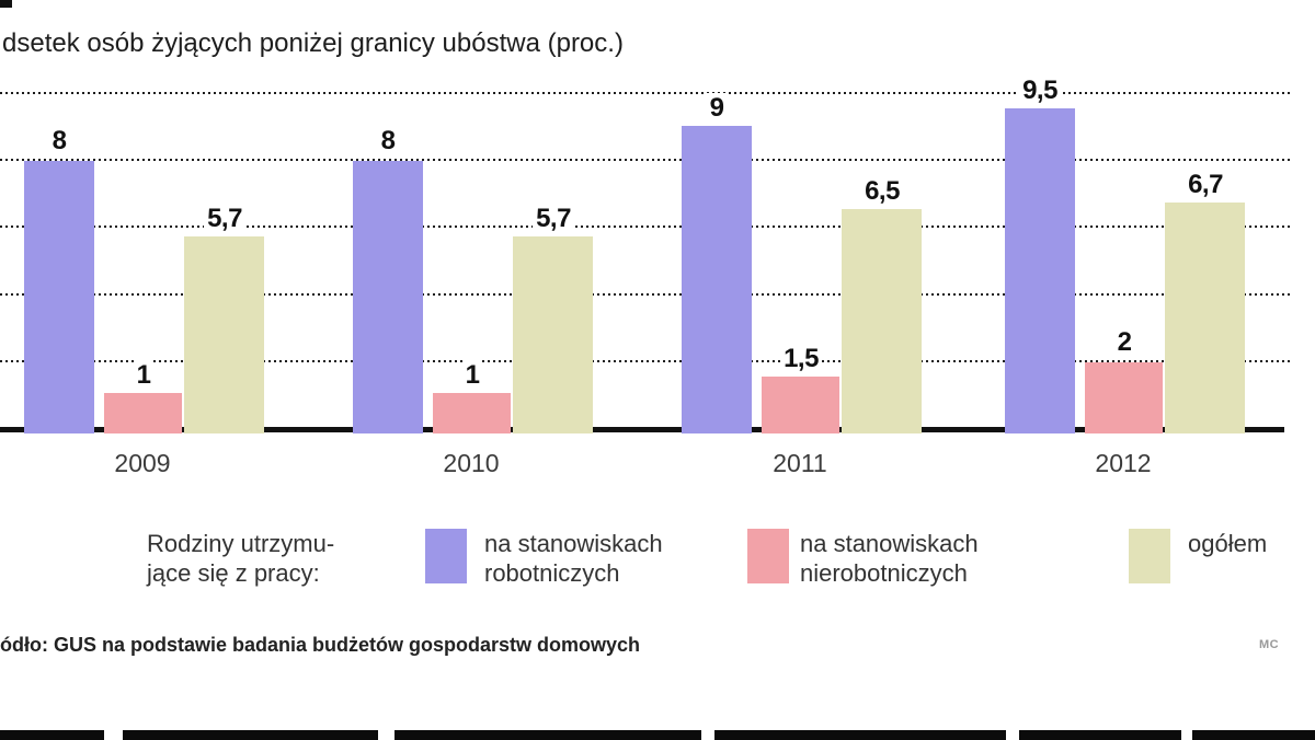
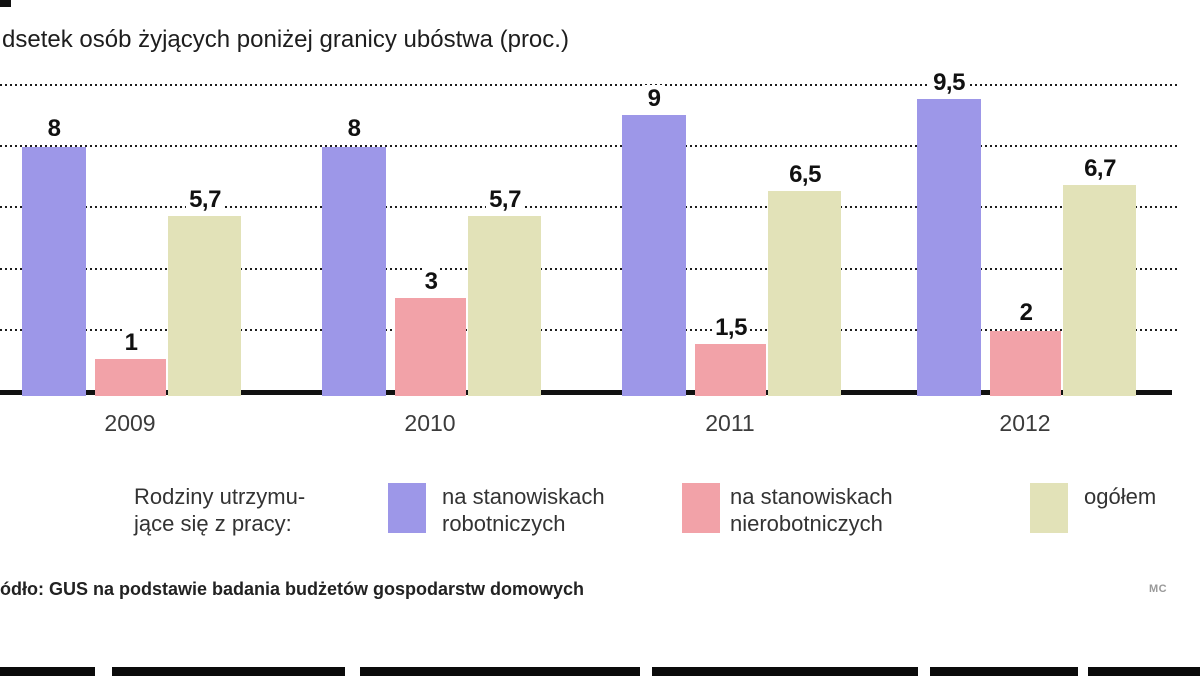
na stanowiskach nierobotniczych/2010: 1 -> 3
